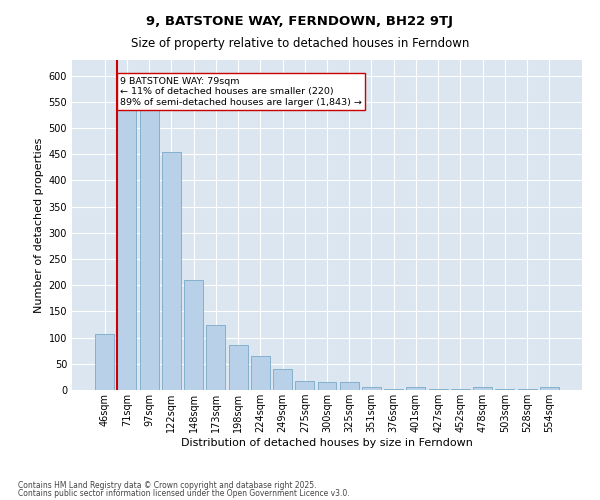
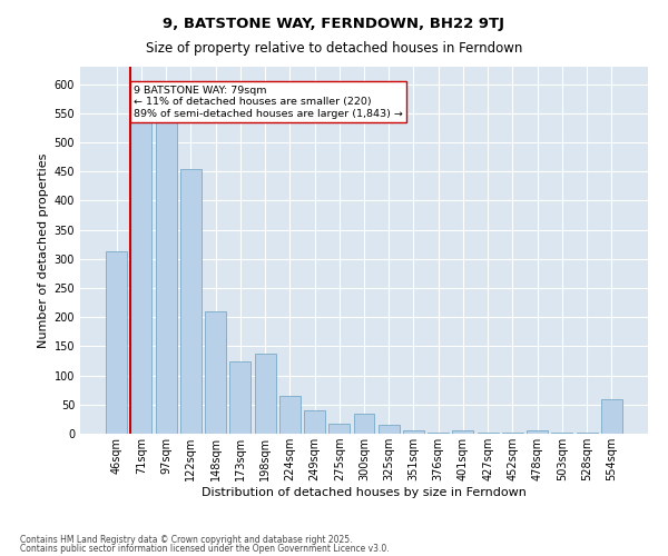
46sqm: 107 -> 314
198sqm: 85 -> 138
300sqm: 15 -> 34
554sqm: 5 -> 60
